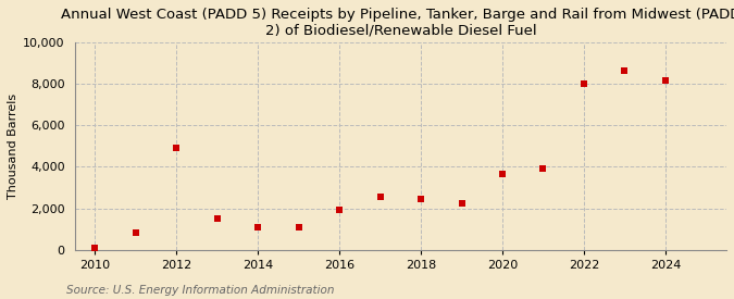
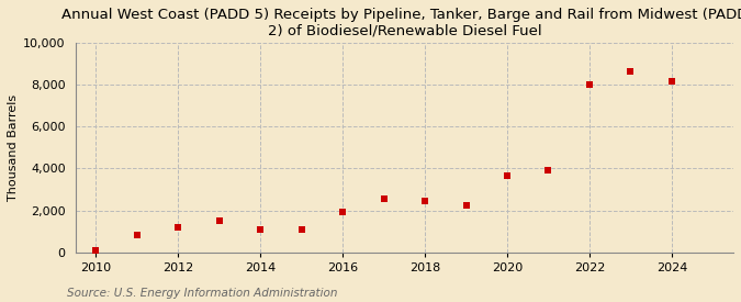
2012: 4,900 -> 1,200
